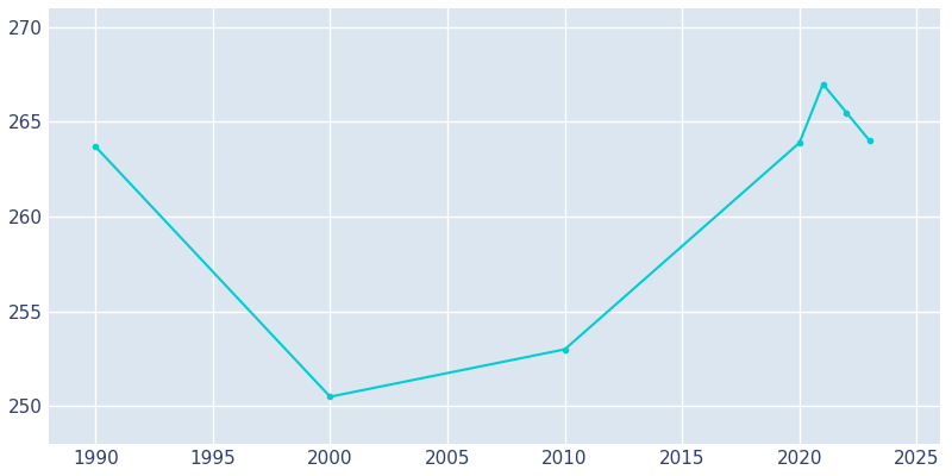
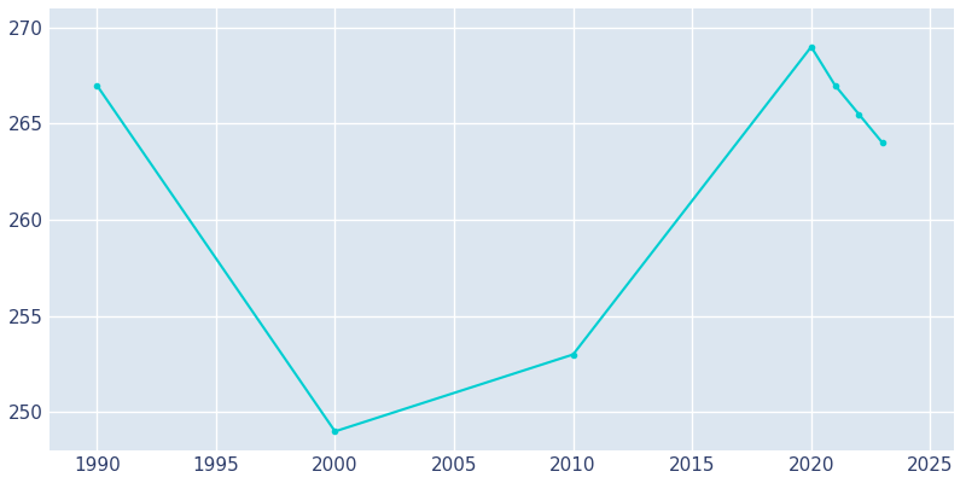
1990: 263.7 -> 267.0
2000: 250.5 -> 249.0
2020: 263.9 -> 269.0
